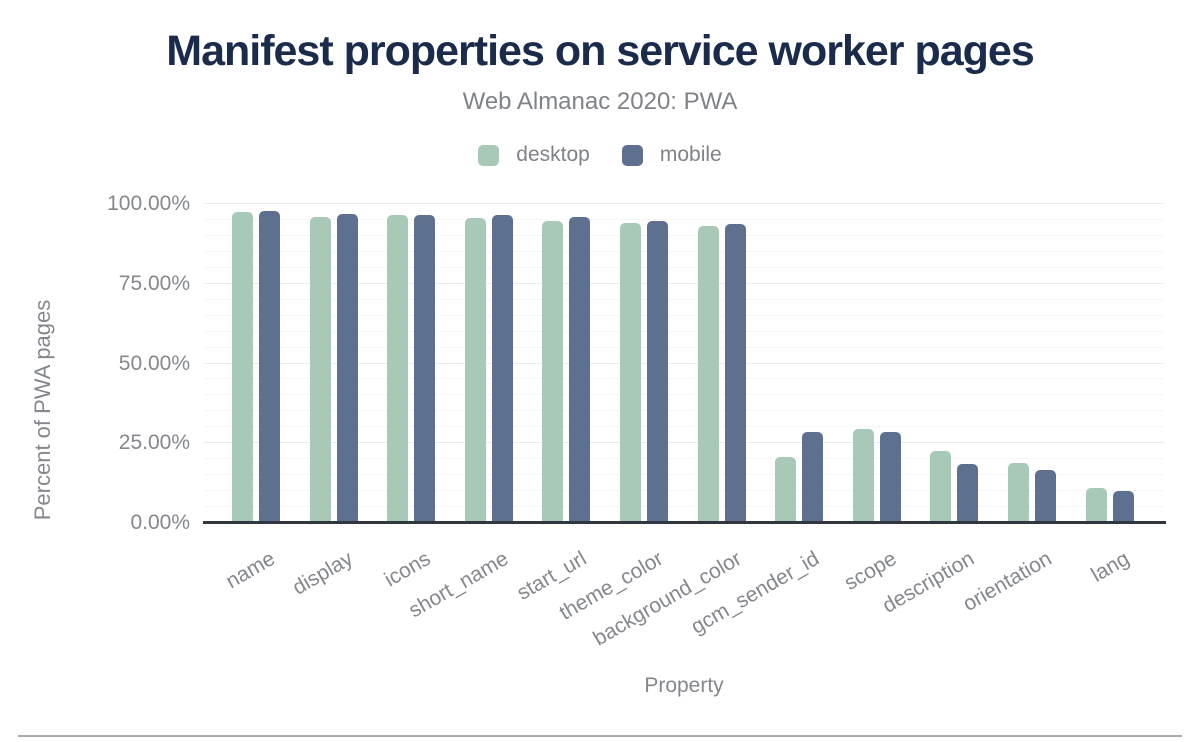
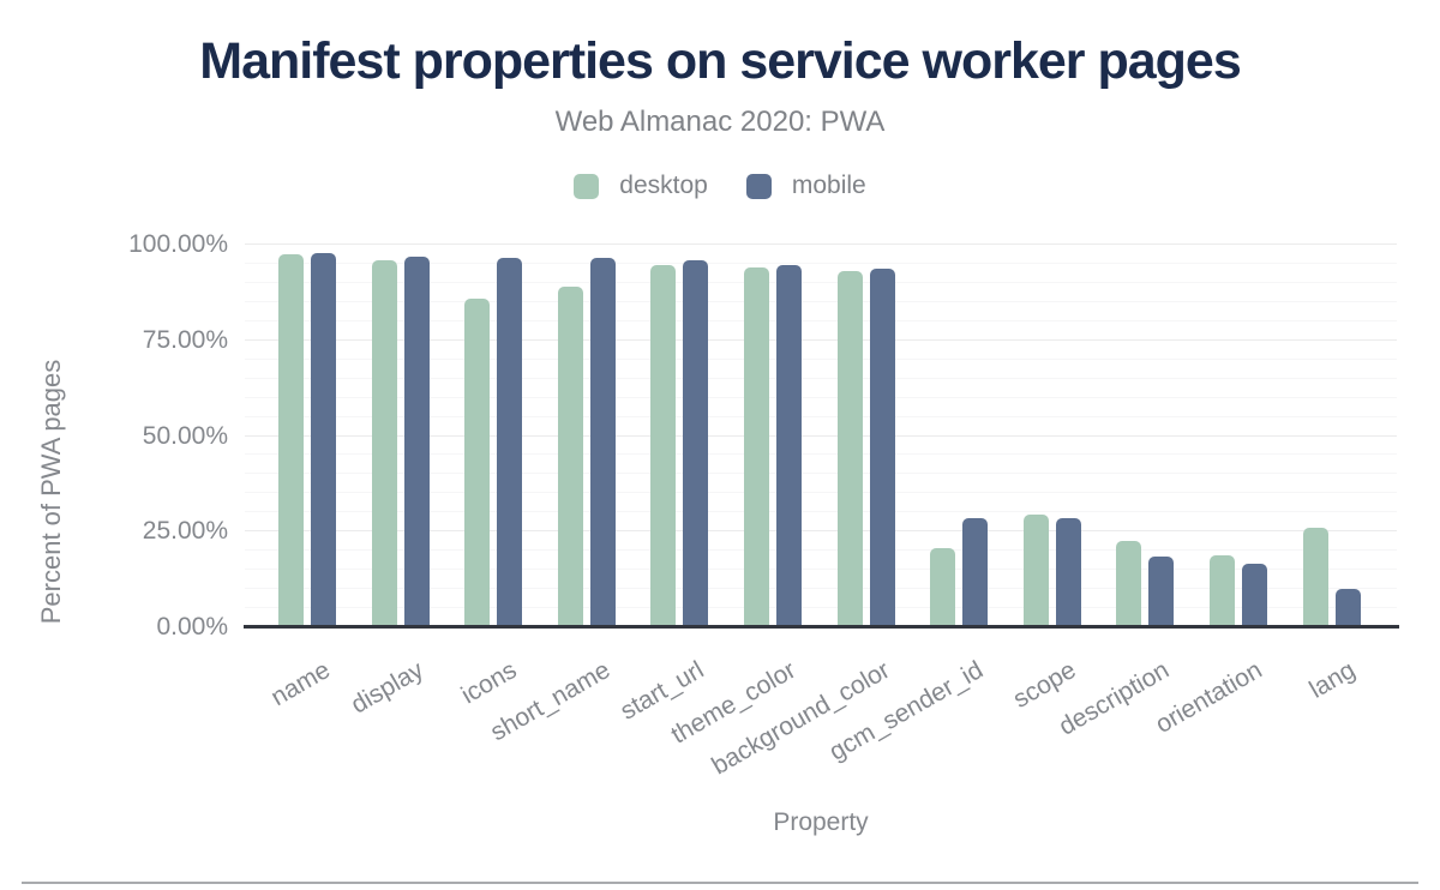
desktop/icons: 96% -> 86%
desktop/short_name: 96% -> 89%
desktop/lang: 11% -> 26%
